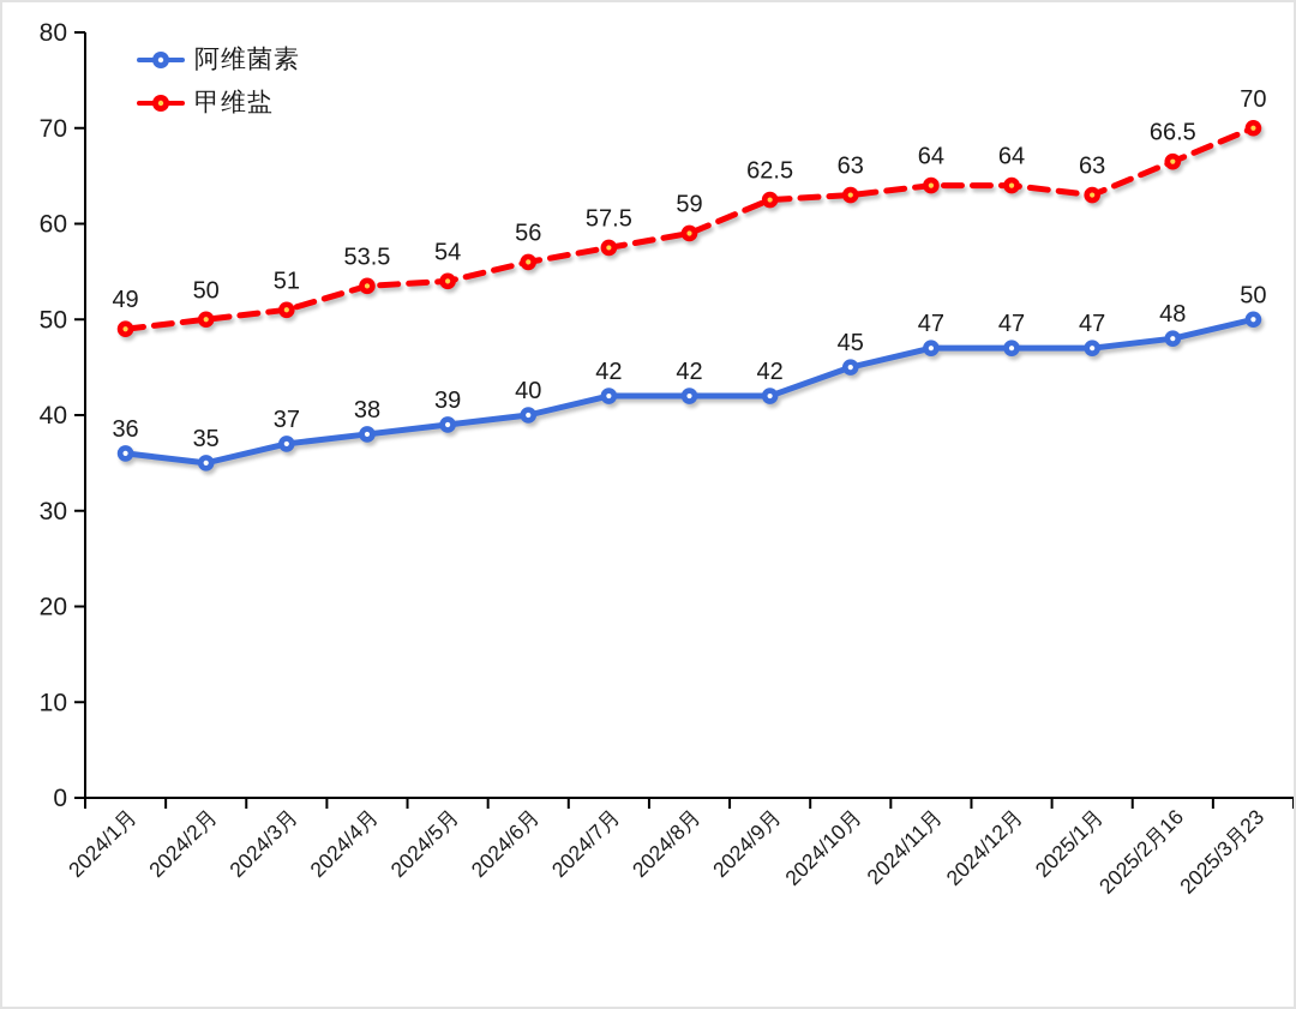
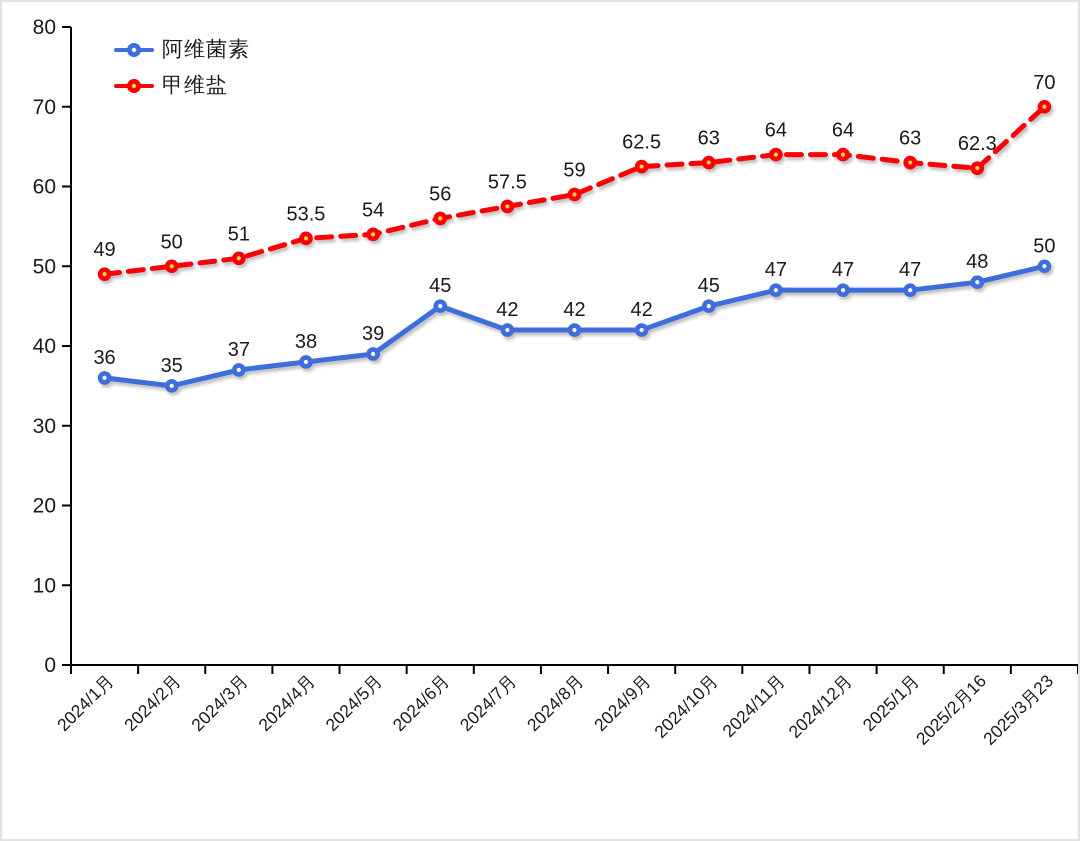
阿维菌素/2024/6月: 40 -> 45
甲维盐/2025/2月16: 66.5 -> 62.3
